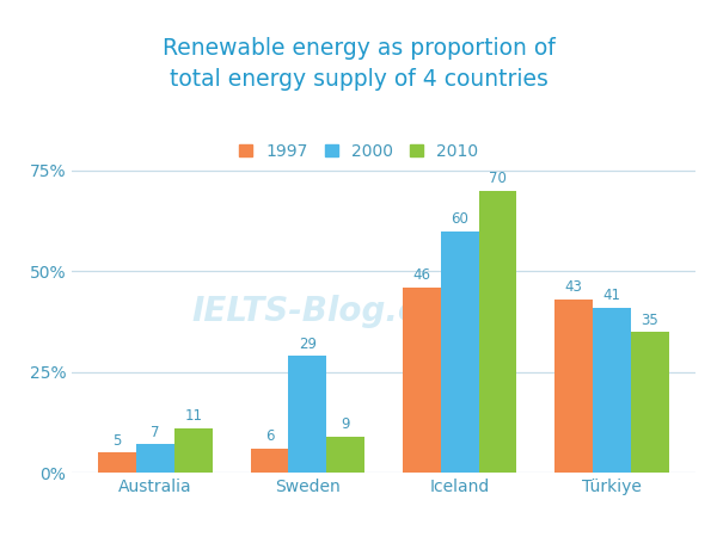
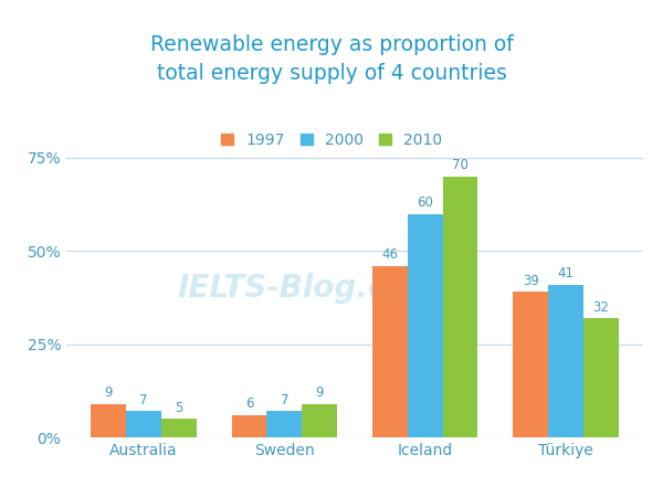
1997/Australia: 5 -> 9
2010/Australia: 11 -> 5
2000/Sweden: 29 -> 7
1997/Türkiye: 43 -> 39
2010/Türkiye: 35 -> 32
